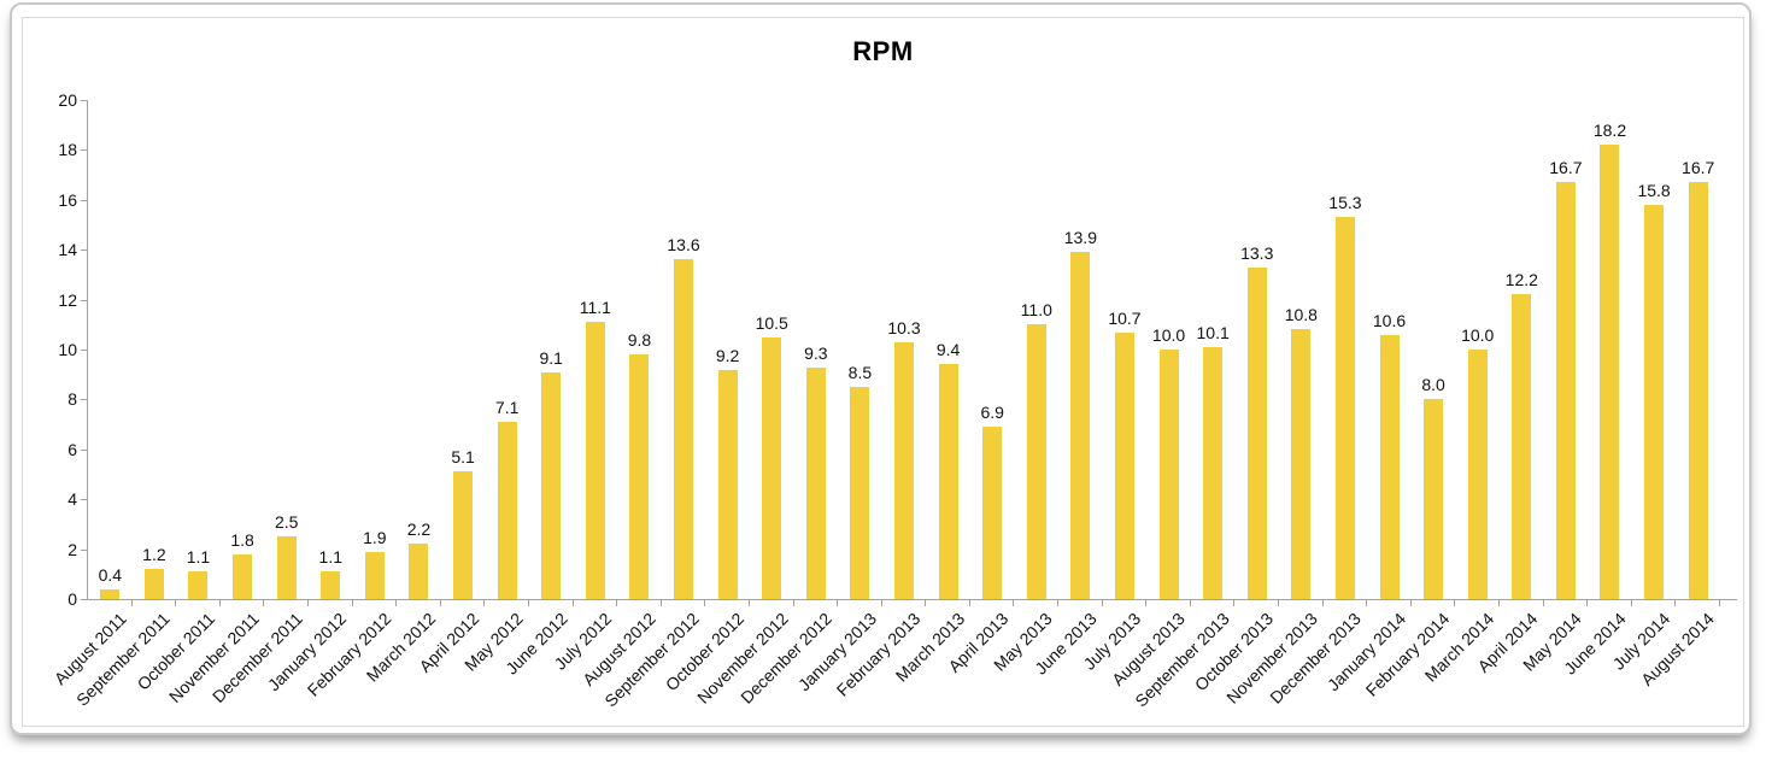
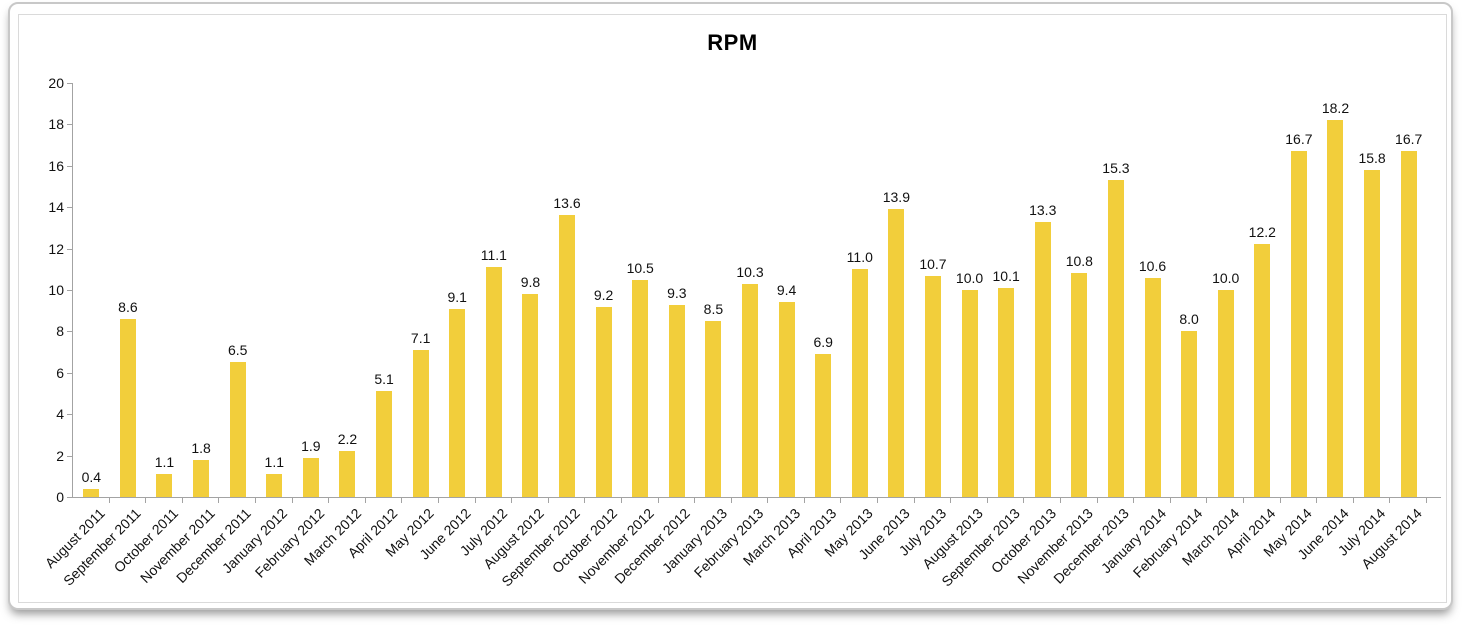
September 2011: 1.2 -> 8.6
December 2011: 2.5 -> 6.5
